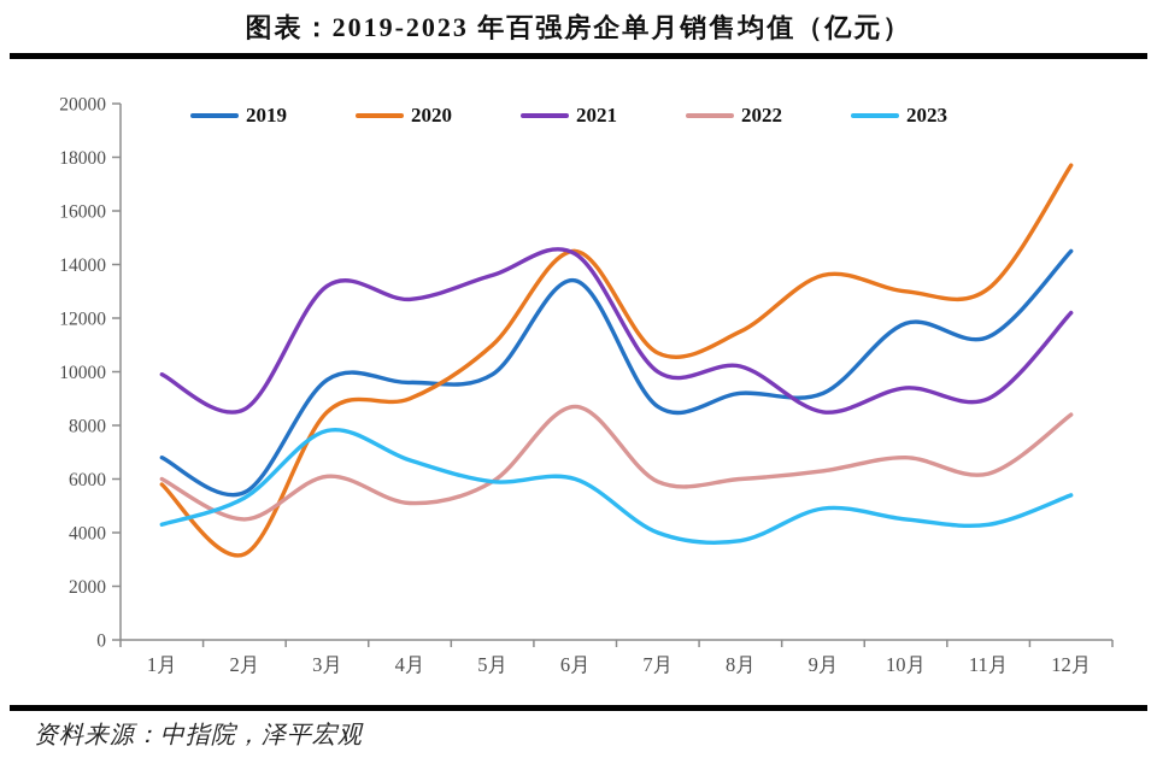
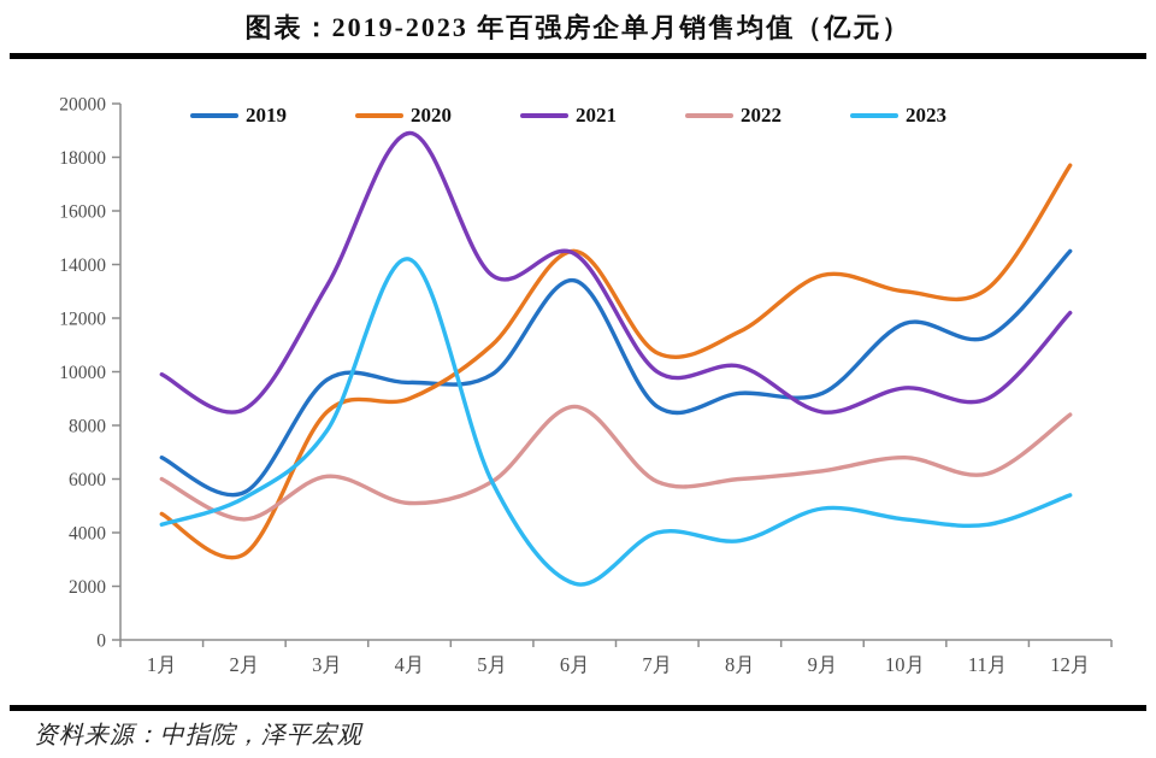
2020/1月: 5800 -> 4700
2021/4月: 12700 -> 18900
2023/4月: 6700 -> 14200
2023/6月: 6000 -> 2100
